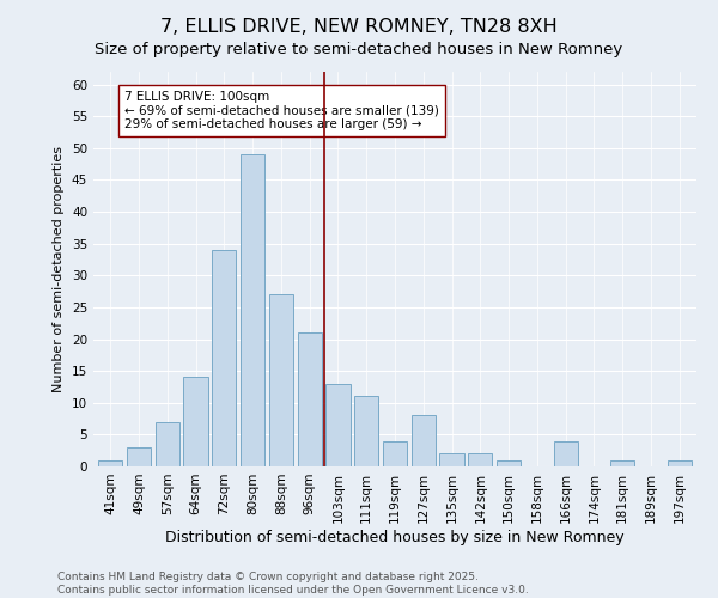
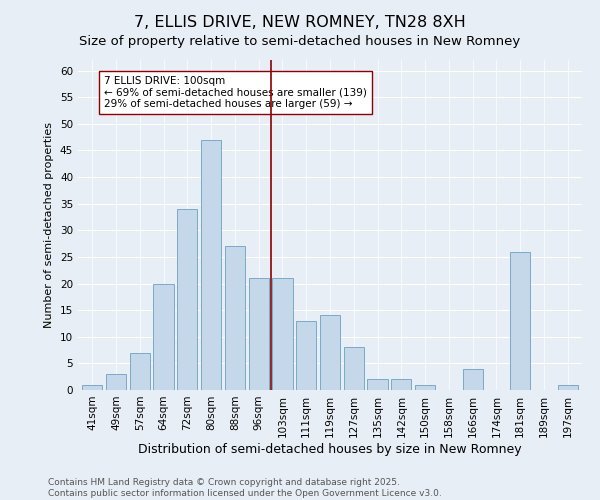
64sqm: 14 -> 20
80sqm: 49 -> 47
103sqm: 13 -> 21
111sqm: 11 -> 13
119sqm: 4 -> 14
181sqm: 1 -> 26
